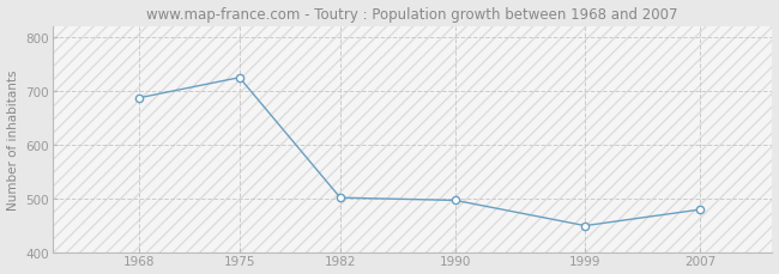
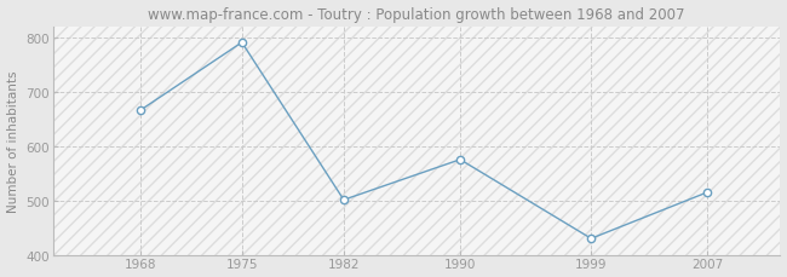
1968: 686 -> 665
1975: 724 -> 790
1990: 496 -> 575
1999: 449 -> 430
2007: 479 -> 515
